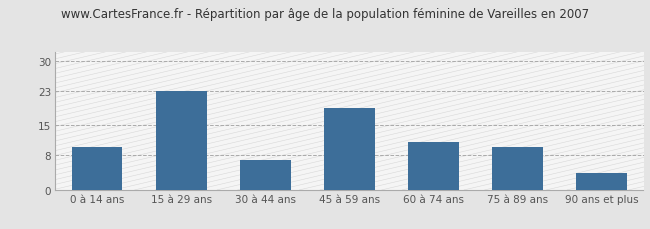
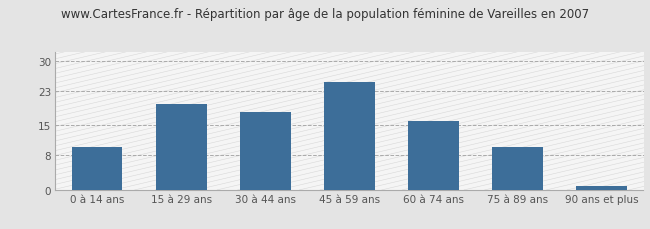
15 à 29 ans: 23 -> 20
30 à 44 ans: 7 -> 18
45 à 59 ans: 19 -> 25
60 à 74 ans: 11 -> 16
90 ans et plus: 4 -> 1
